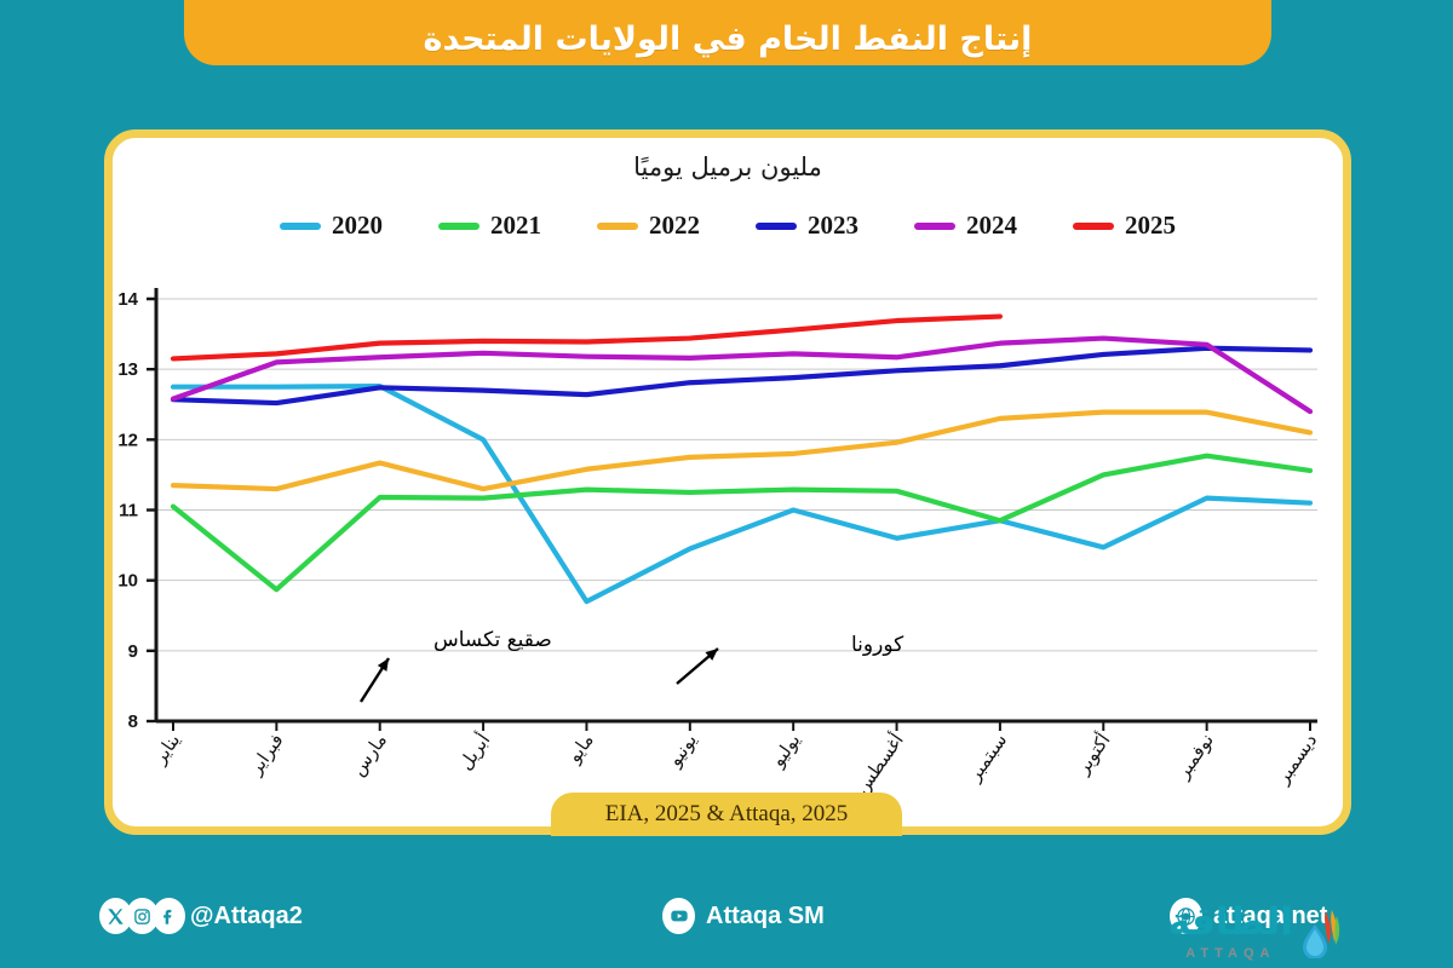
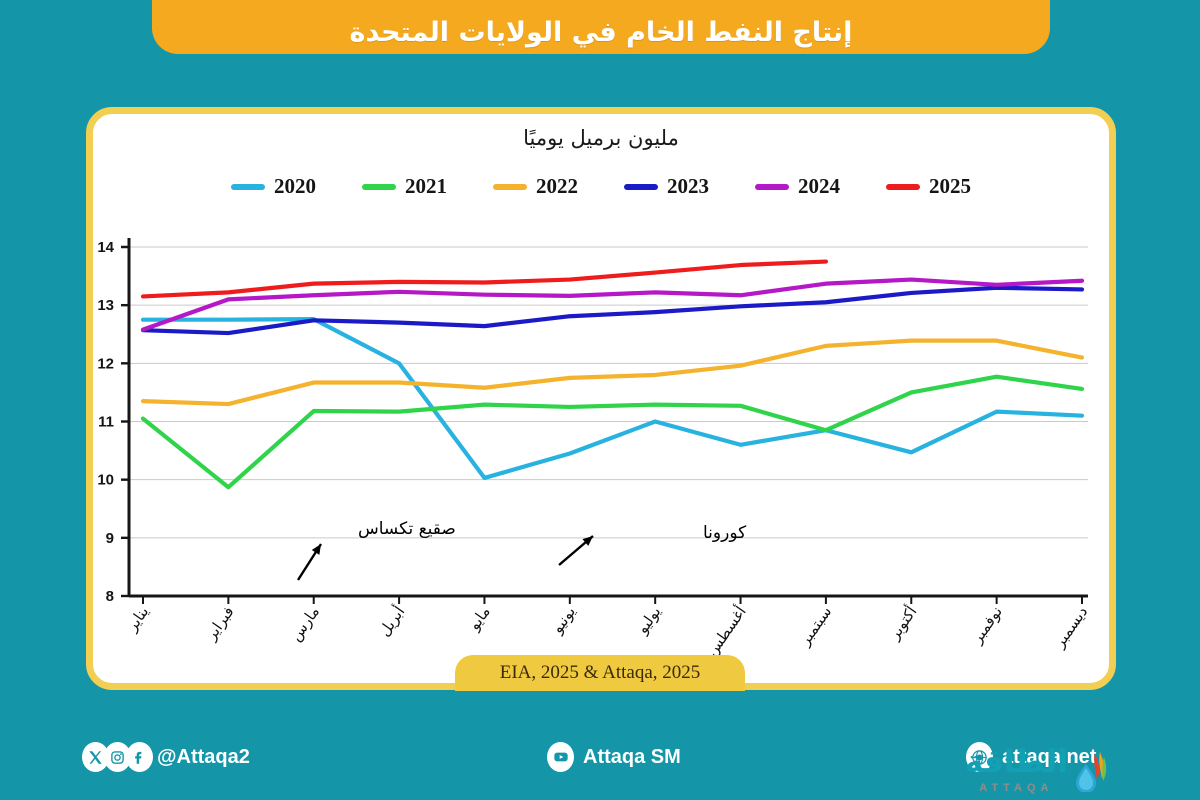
2022/أبريل: 11.3 -> 11.7
2020/مايو: 9.7 -> 10.0
2024/ديسمبر: 12.4 -> 13.4
